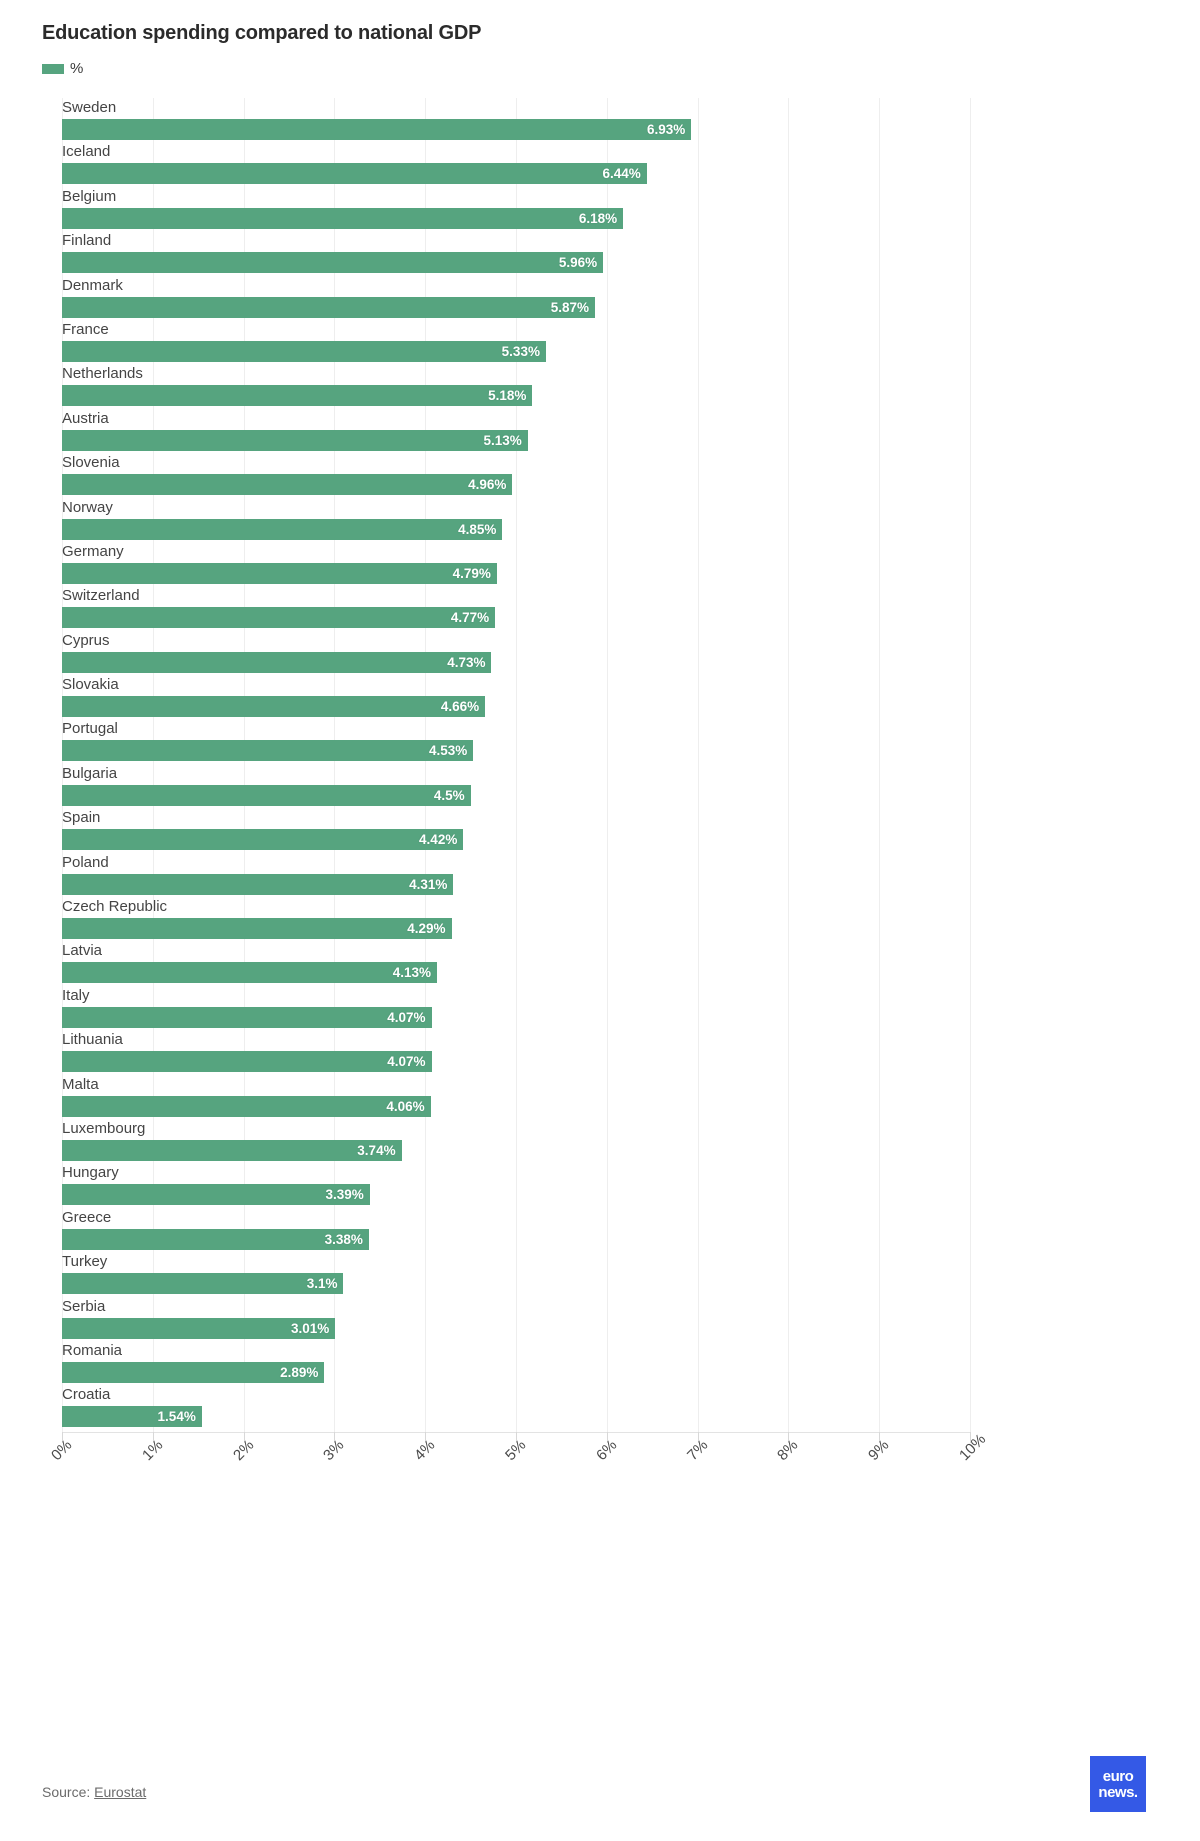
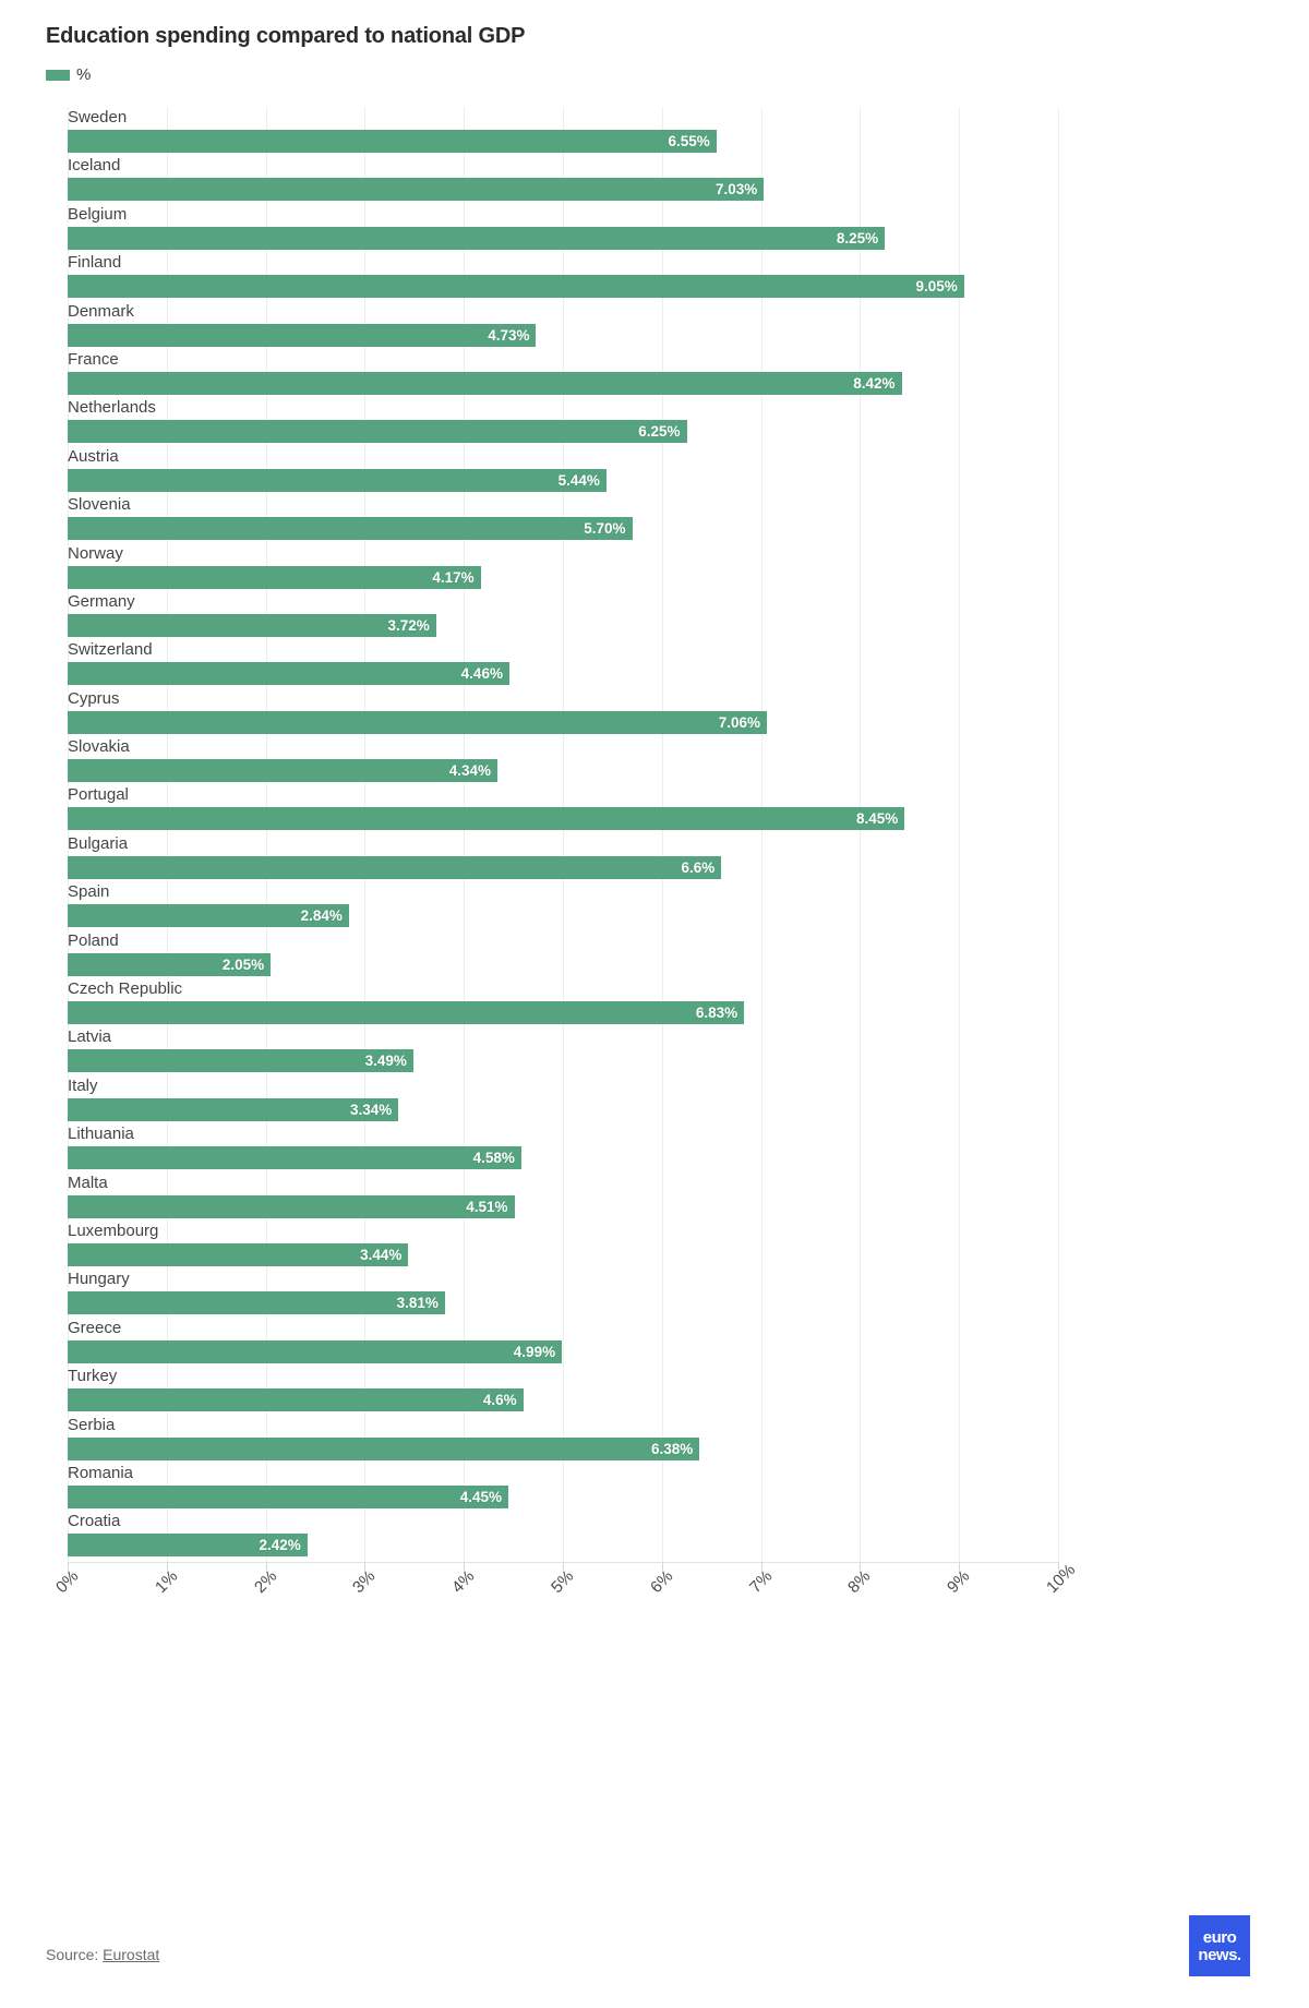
Sweden: 6.93% -> 6.55%
Iceland: 6.44% -> 7.03%
Belgium: 6.18% -> 8.25%
Finland: 5.96% -> 9.05%
Denmark: 5.87% -> 4.73%
France: 5.33% -> 8.42%
Netherlands: 5.18% -> 6.25%
Austria: 5.13% -> 5.44%
Slovenia: 4.96% -> 5.70%
Norway: 4.85% -> 4.17%
Germany: 4.79% -> 3.72%
Switzerland: 4.77% -> 4.46%
Cyprus: 4.73% -> 7.06%
Slovakia: 4.66% -> 4.34%
Portugal: 4.53% -> 8.45%
Bulgaria: 4.5% -> 6.6%
Spain: 4.42% -> 2.84%
Poland: 4.31% -> 2.05%
Czech Republic: 4.29% -> 6.83%
Latvia: 4.13% -> 3.49%
Italy: 4.07% -> 3.34%
Lithuania: 4.07% -> 4.58%
Malta: 4.06% -> 4.51%
Luxembourg: 3.74% -> 3.44%
Hungary: 3.39% -> 3.81%
Greece: 3.38% -> 4.99%
Turkey: 3.1% -> 4.6%
Serbia: 3.01% -> 6.38%
Romania: 2.89% -> 4.45%
Croatia: 1.54% -> 2.42%
